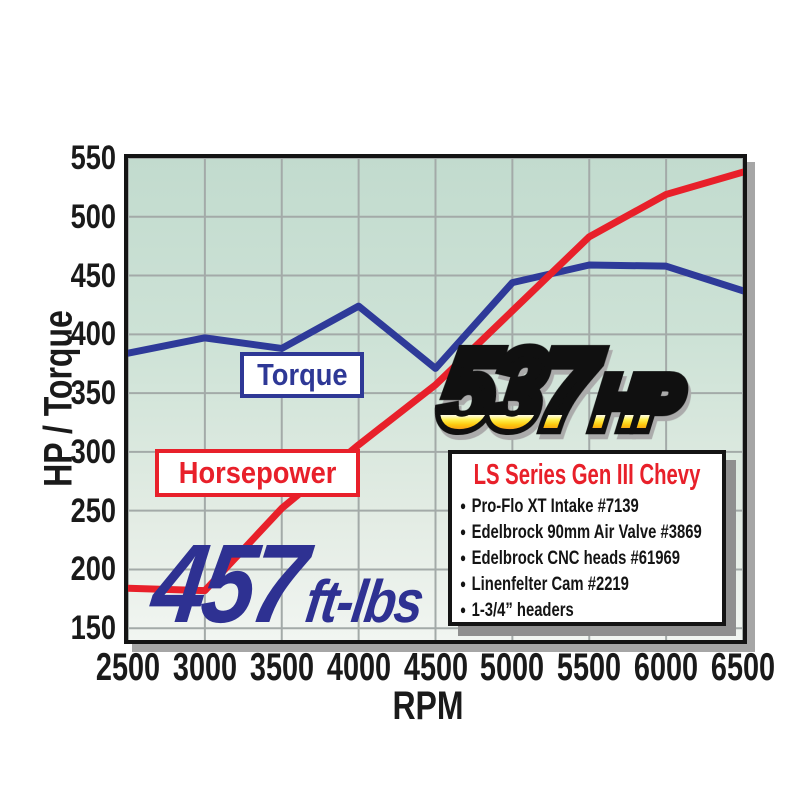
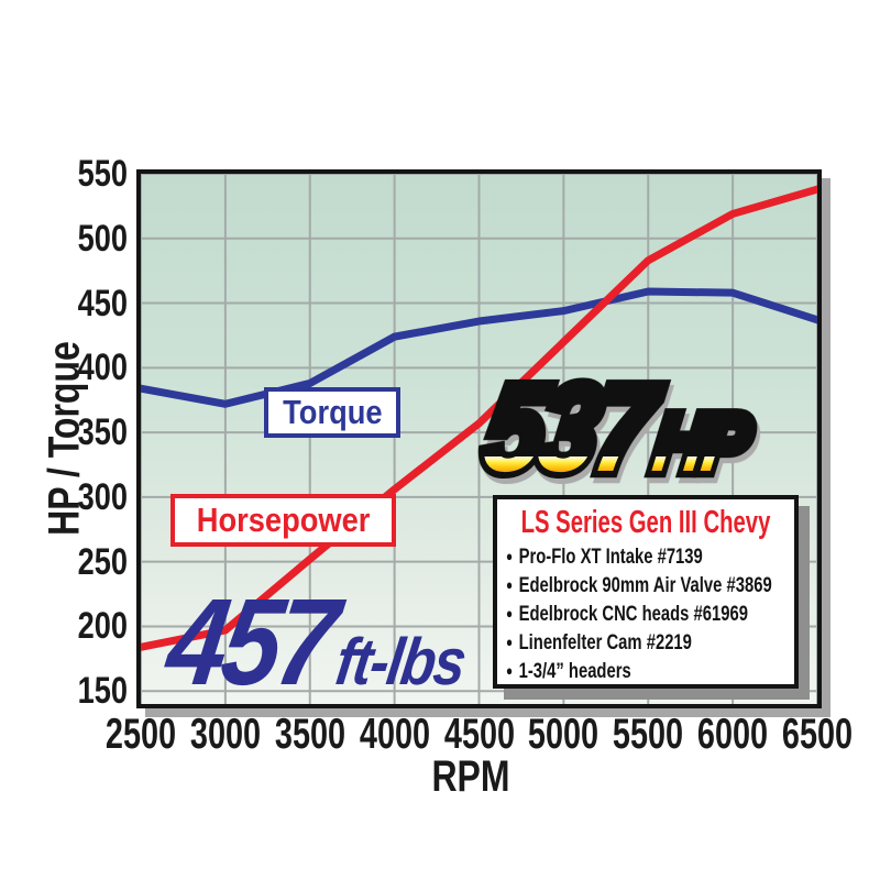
Torque/3000: 397 -> 372
Horsepower/3000: 182 -> 197
Torque/4500: 371 -> 436
